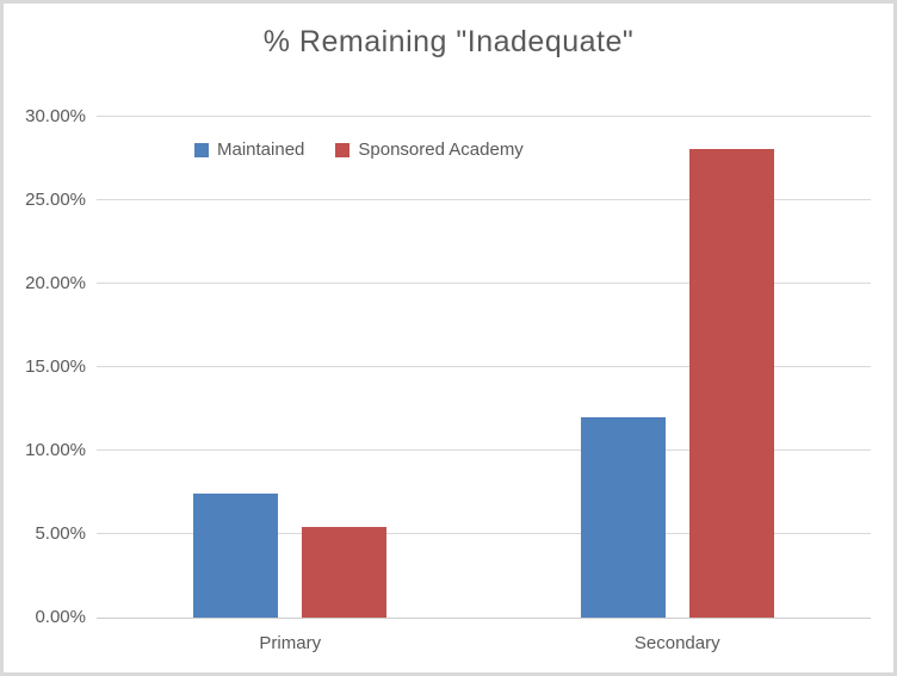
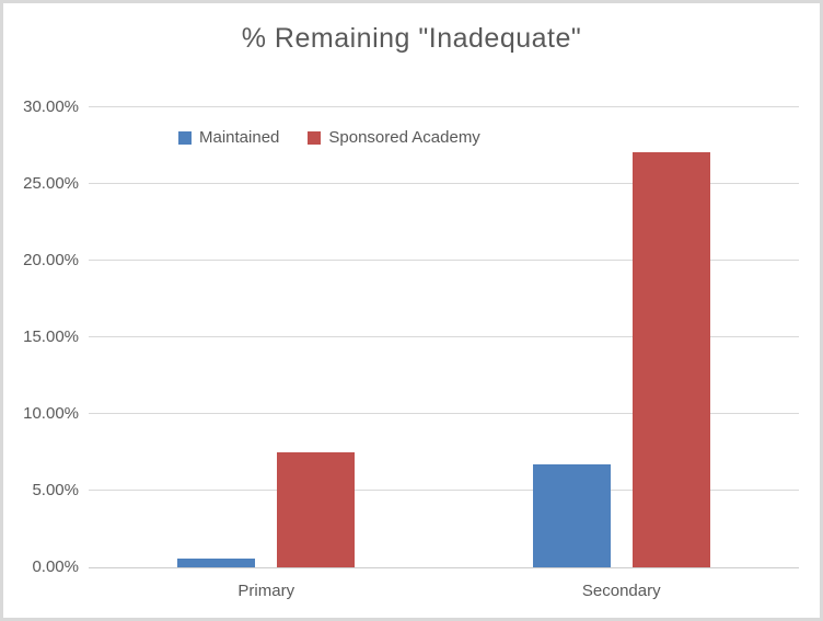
Maintained/Primary: 7.4% -> 0.6%
Sponsored Academy/Primary: 5.4% -> 7.5%
Maintained/Secondary: 12.0% -> 6.7%
Sponsored Academy/Secondary: 28.1% -> 27.1%
